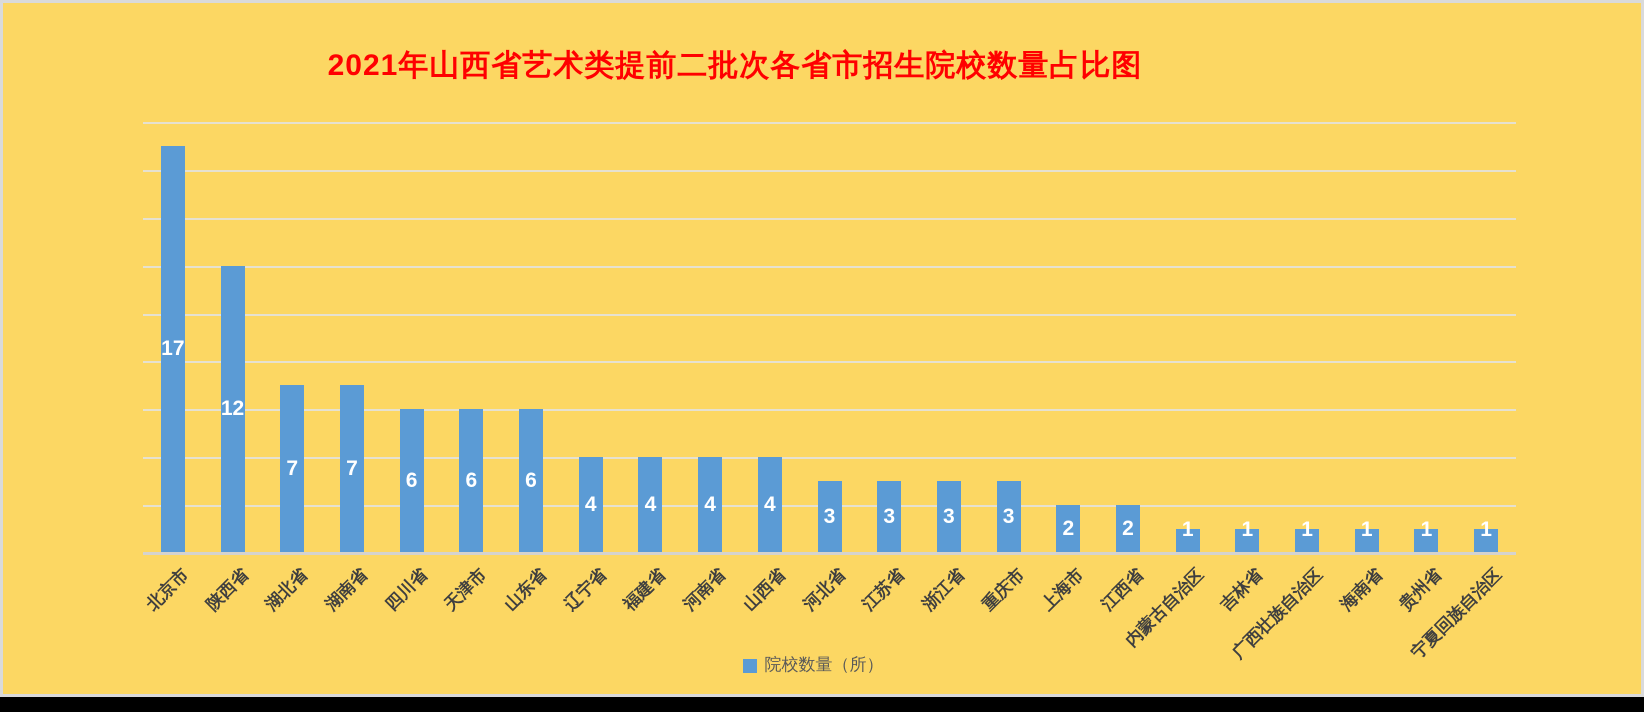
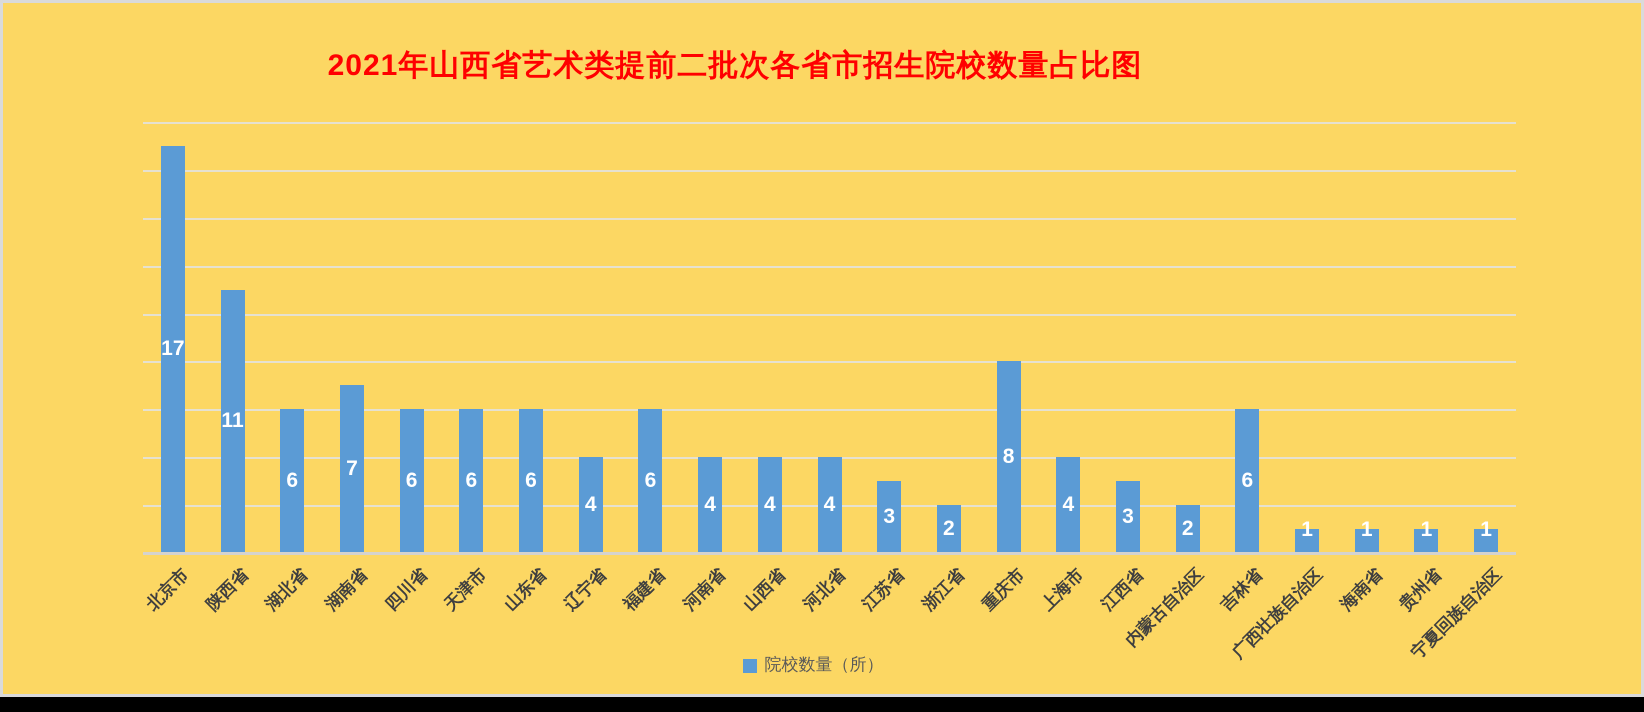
陕西省: 12 -> 11
湖北省: 7 -> 6
福建省: 4 -> 6
河北省: 3 -> 4
浙江省: 3 -> 2
重庆市: 3 -> 8
上海市: 2 -> 4
江西省: 2 -> 3
内蒙古自治区: 1 -> 2
吉林省: 1 -> 6
